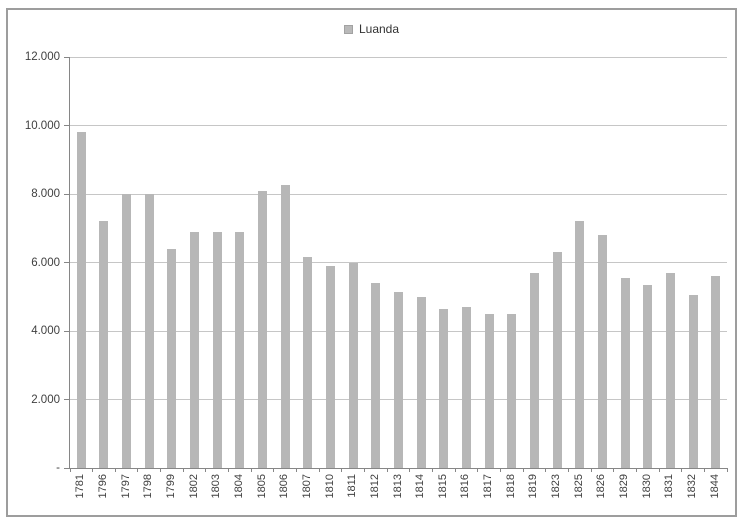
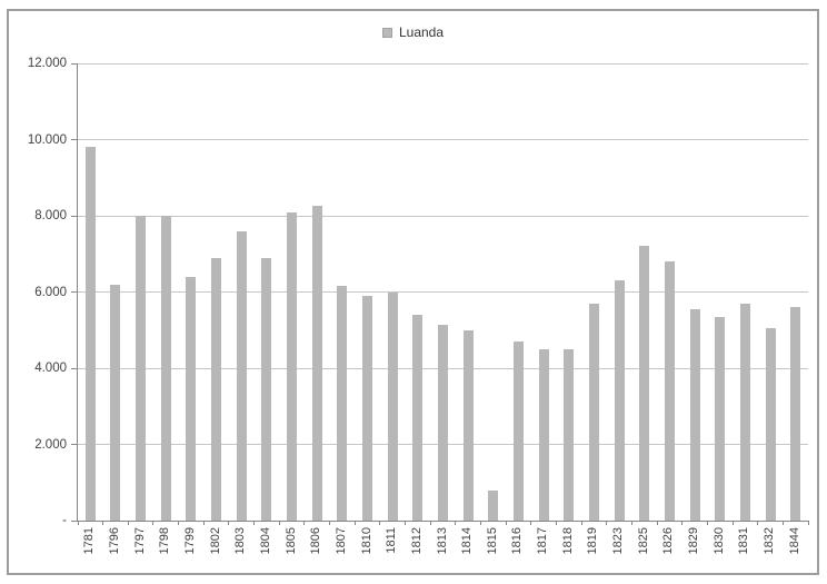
1796: 7200 -> 6200
1803: 6900 -> 7600
1815: 4600 -> 800
